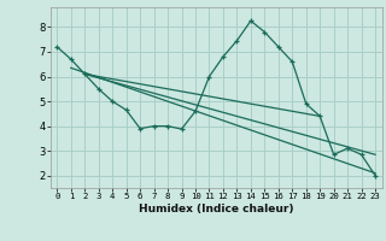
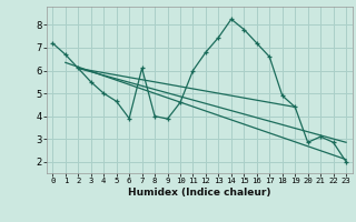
7: 4.00 -> 6.10
